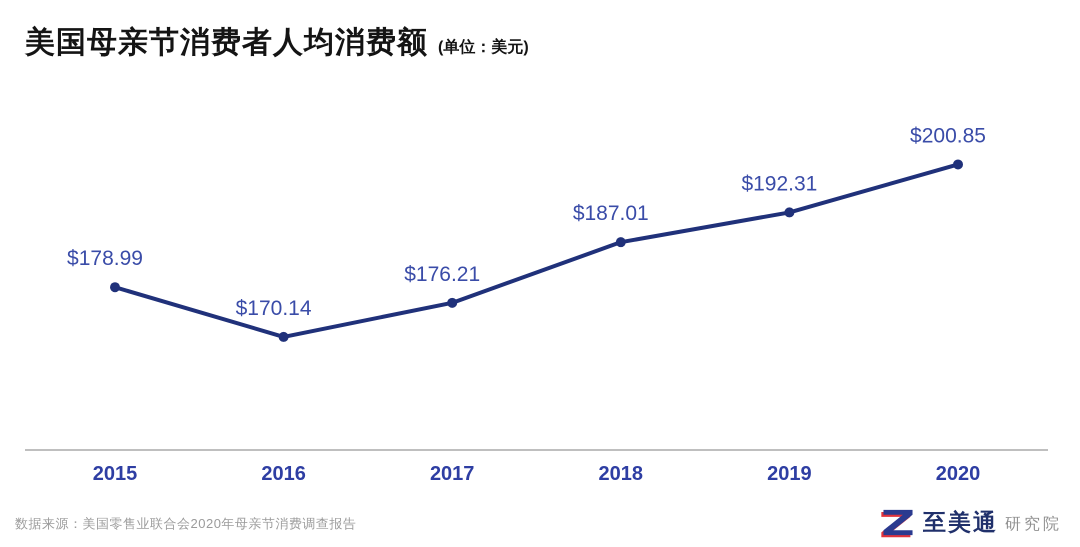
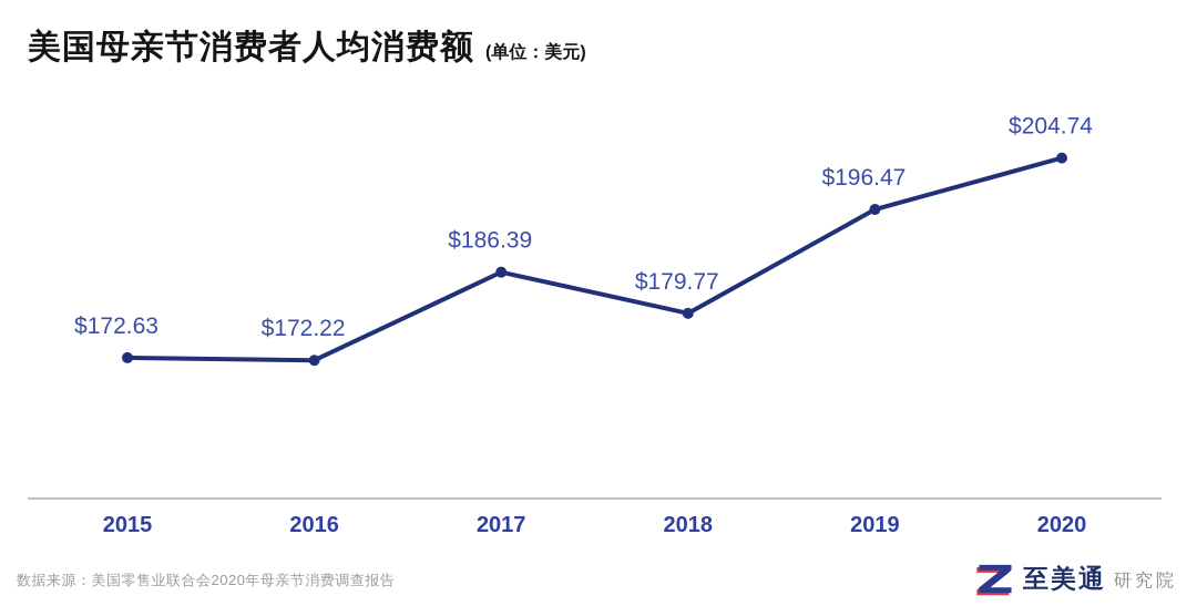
2015: $178.99 -> $172.63
2016: $170.14 -> $172.22
2017: $176.21 -> $186.39
2018: $187.01 -> $179.77
2019: $192.31 -> $196.47
2020: $200.85 -> $204.74
